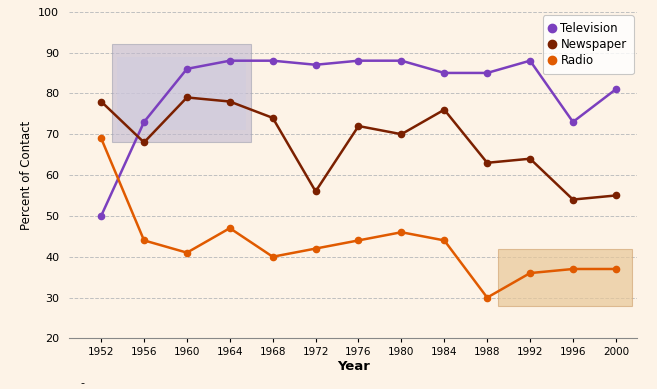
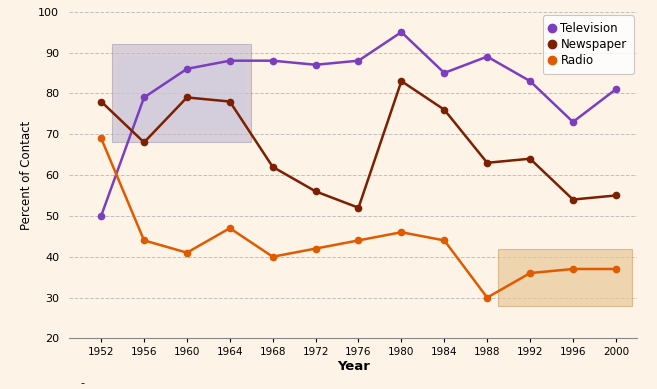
Television/1956: 73 -> 79
Newspaper/1968: 74 -> 62
Newspaper/1976: 72 -> 52
Television/1980: 88 -> 95
Newspaper/1980: 70 -> 83
Television/1988: 85 -> 89
Television/1992: 88 -> 83
